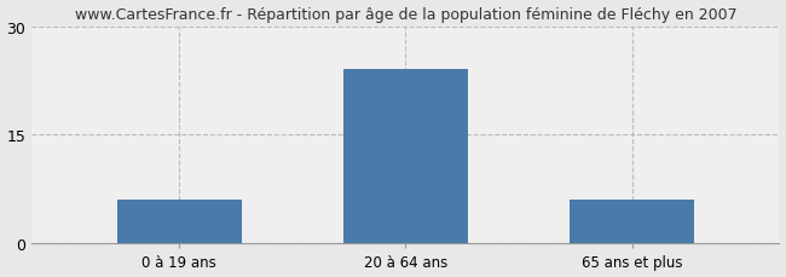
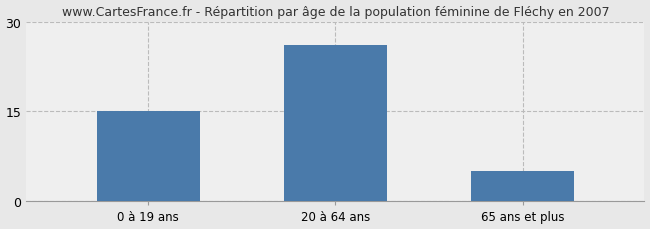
0 à 19 ans: 6 -> 15
20 à 64 ans: 24 -> 26
65 ans et plus: 6 -> 5
